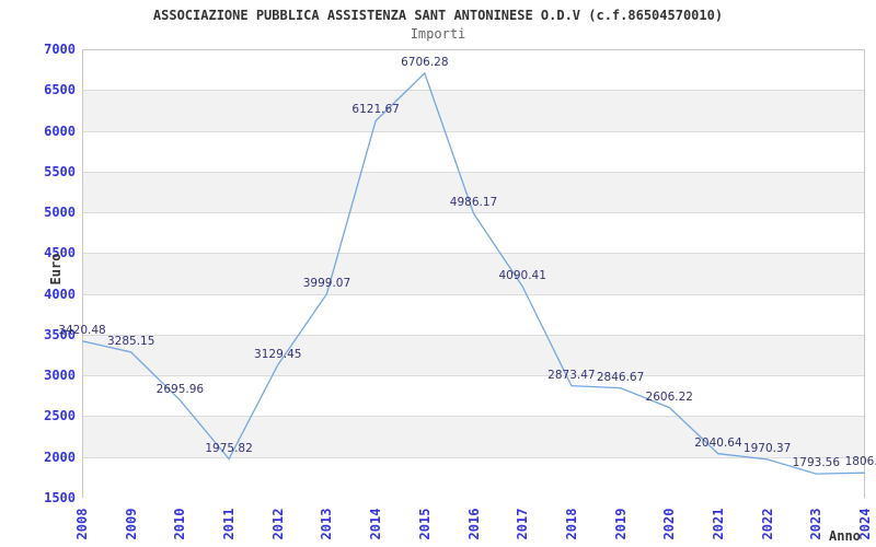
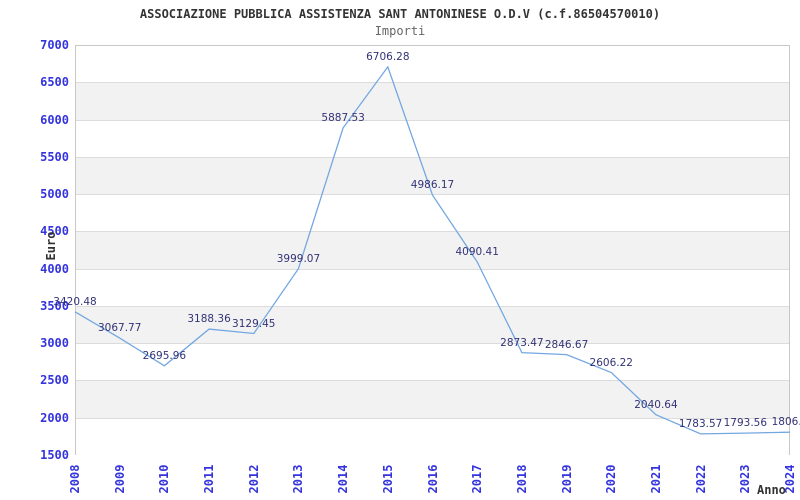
2009: 3285.15 -> 3067.77
2011: 1975.82 -> 3188.36
2014: 6121.67 -> 5887.53
2022: 1970.37 -> 1783.57
